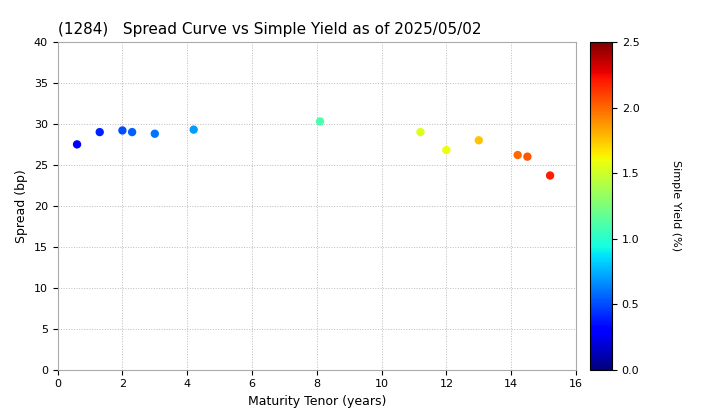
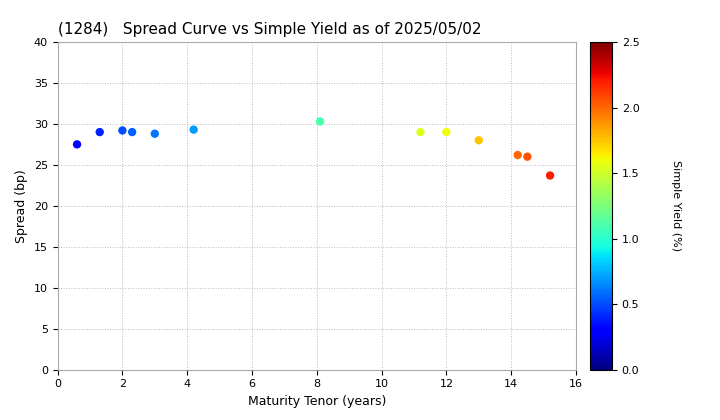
12: 26.8 -> 29.0
